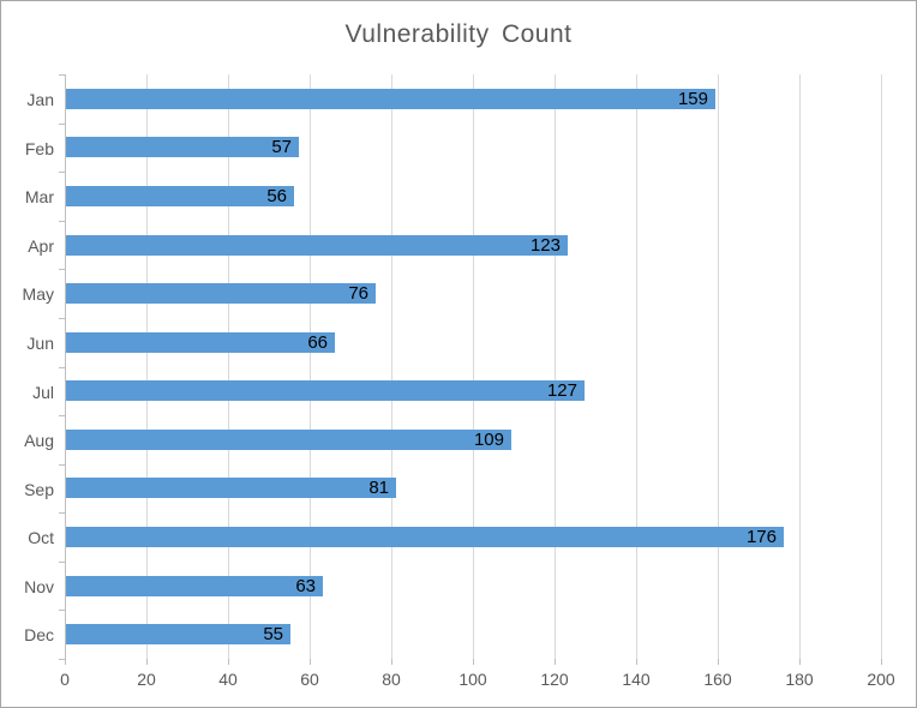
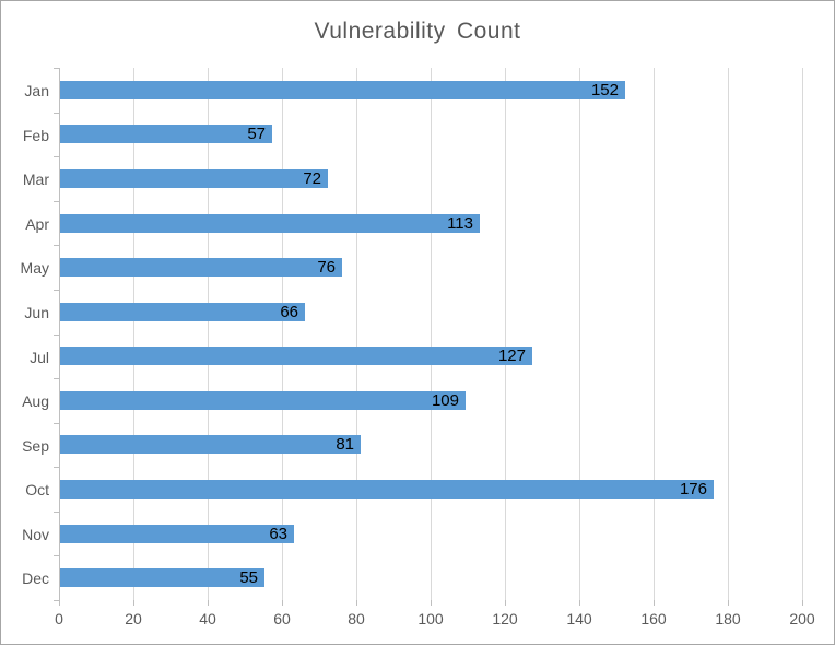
Jan: 159 -> 152
Mar: 56 -> 72
Apr: 123 -> 113
